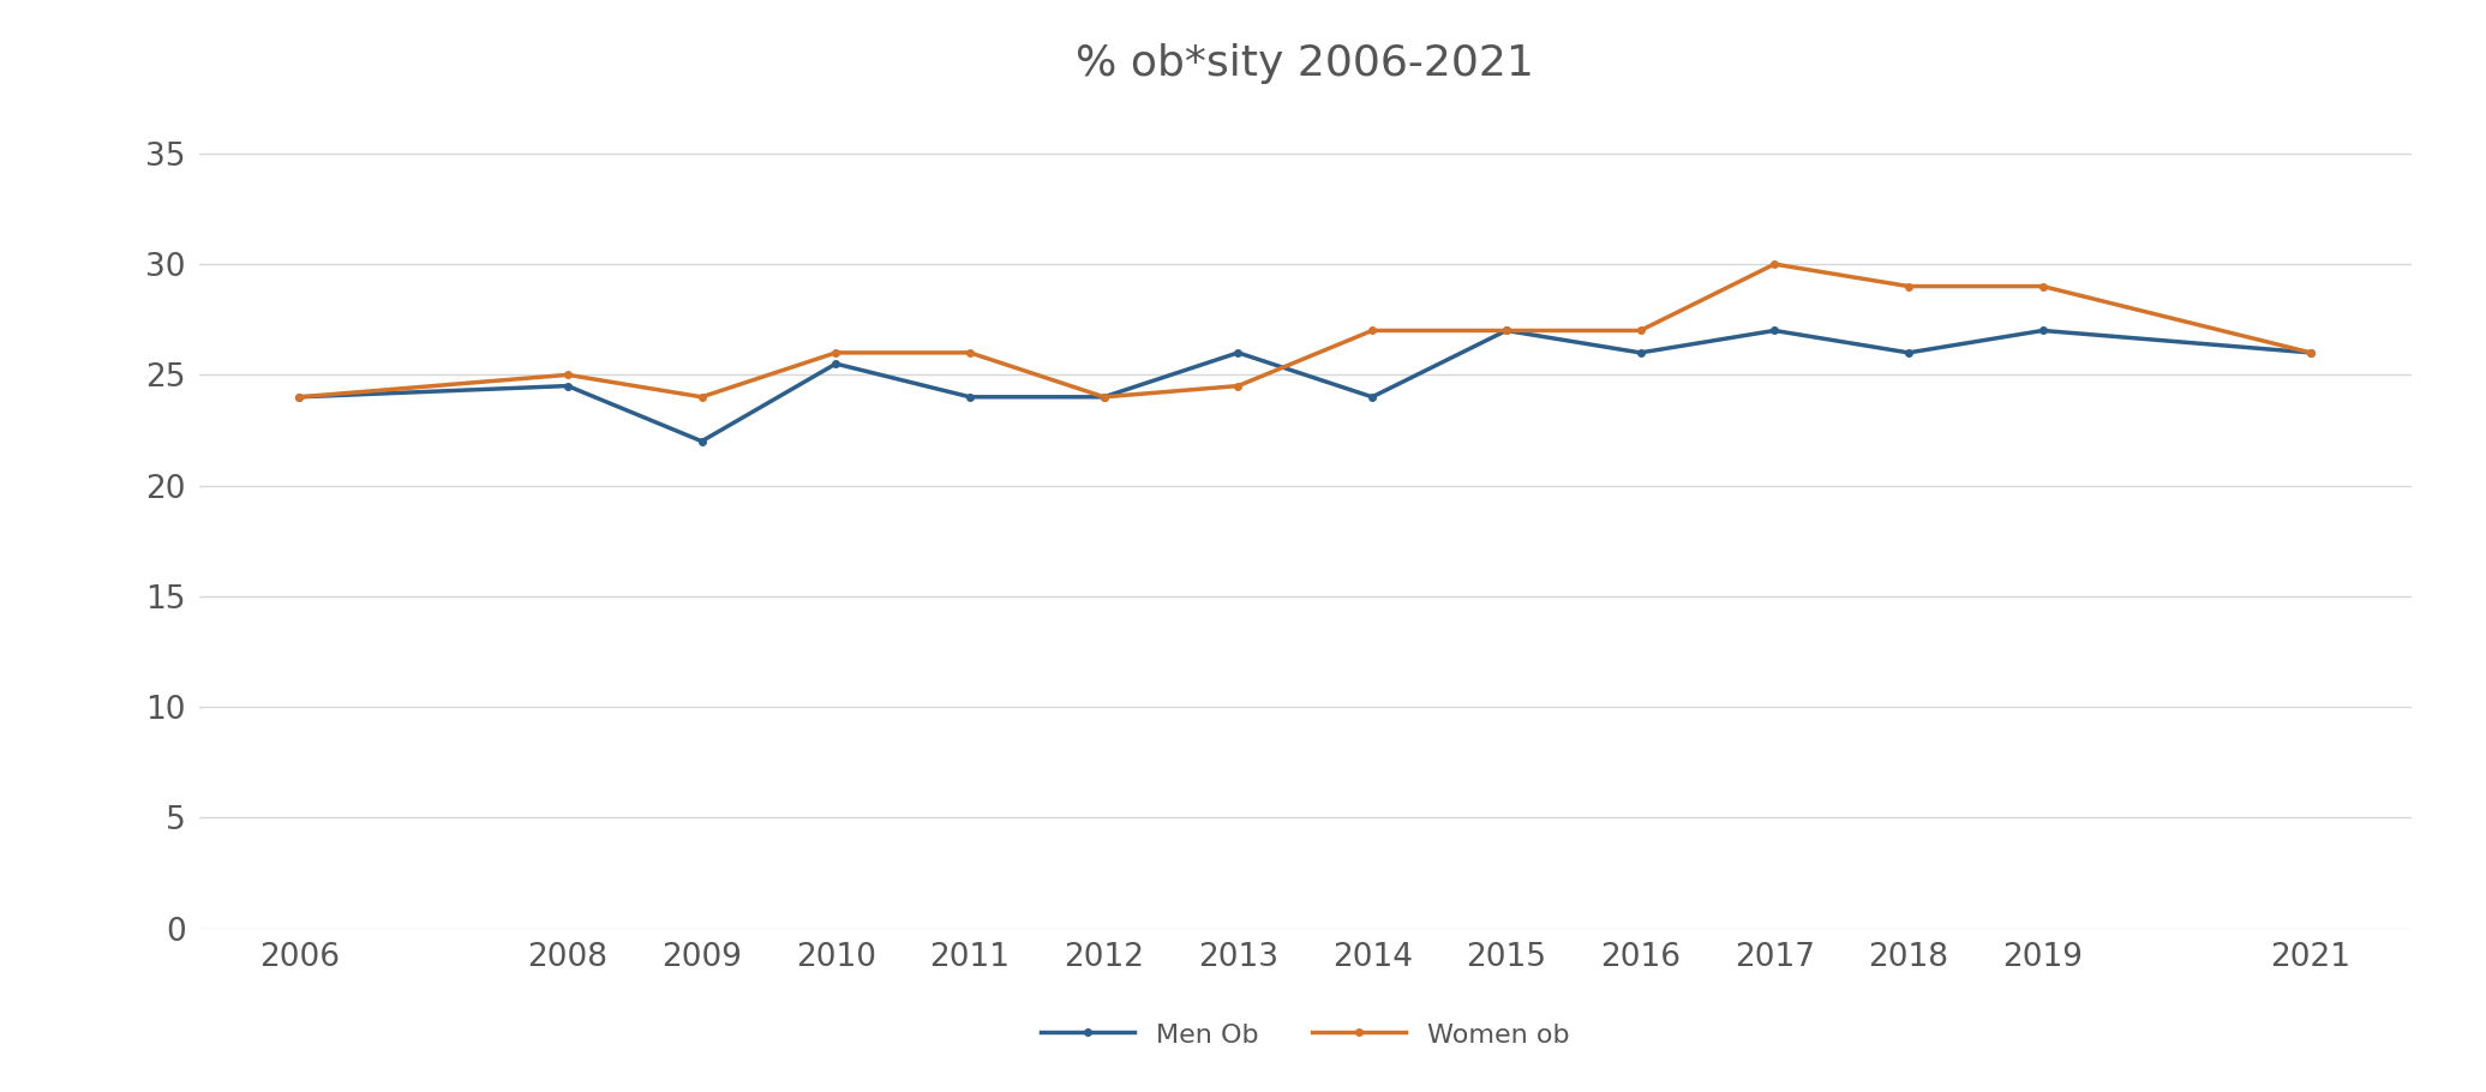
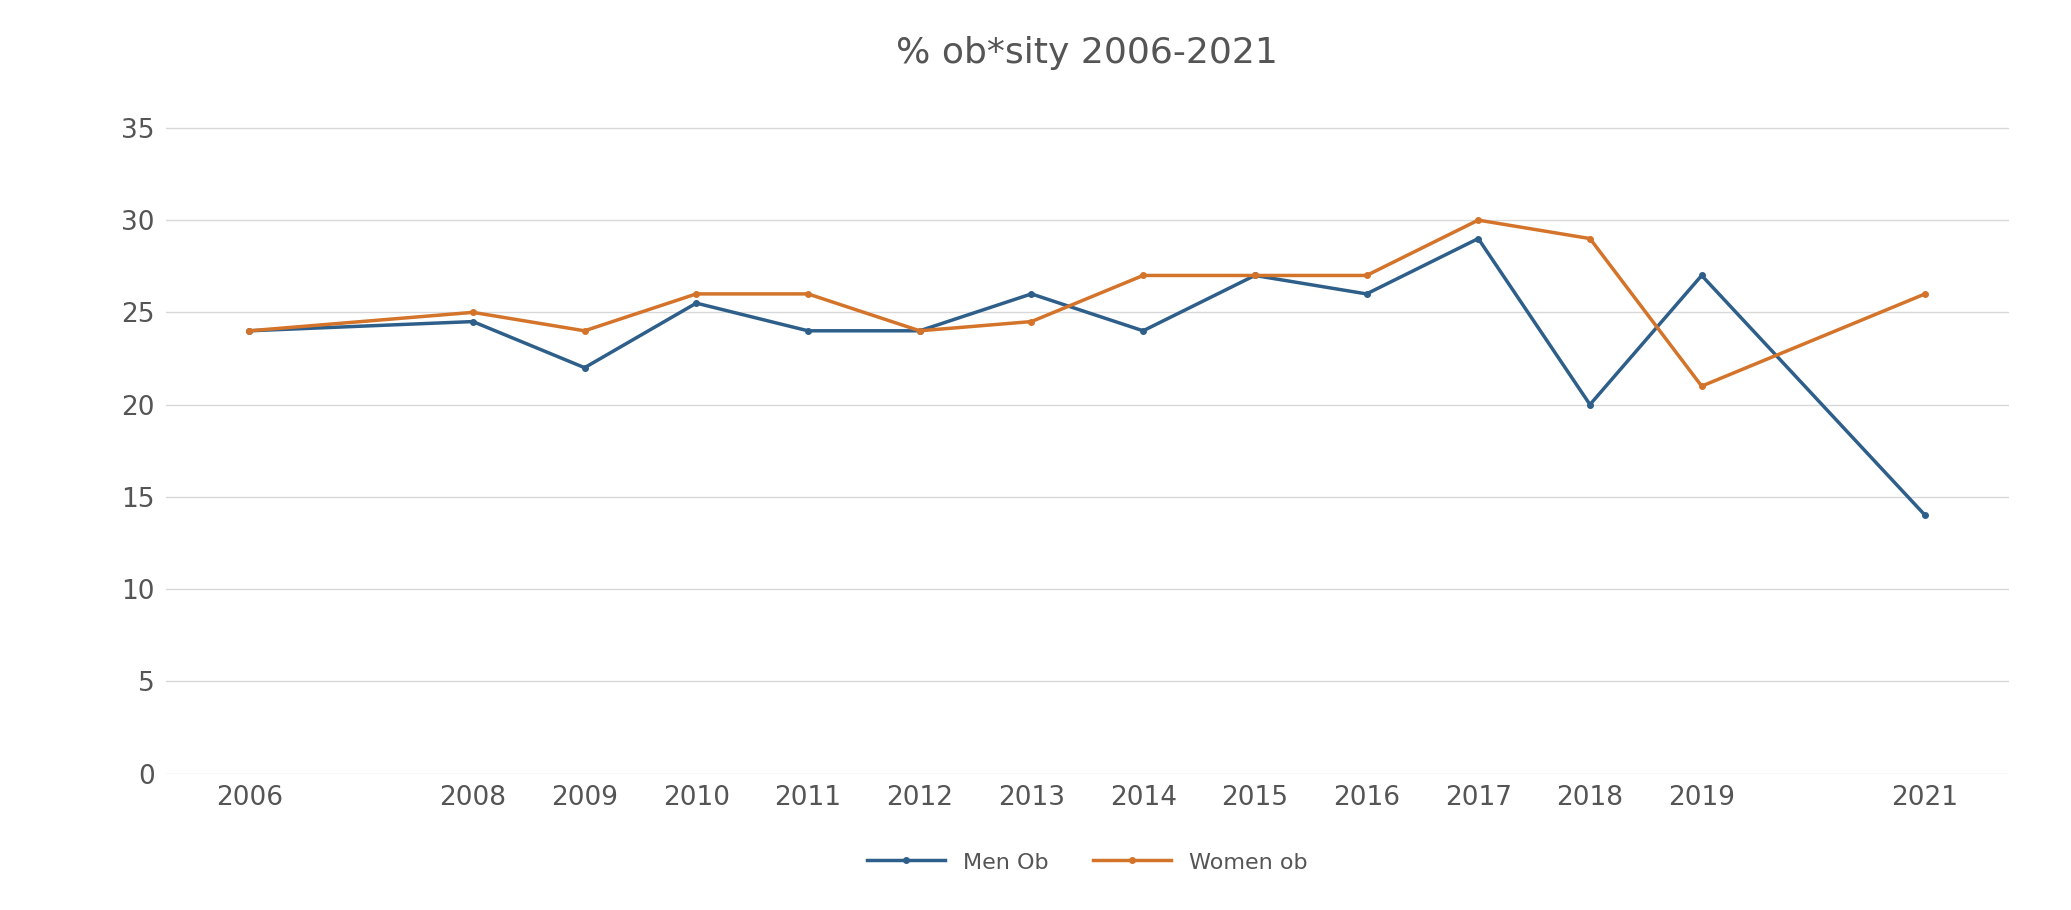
Men Ob/2017: 27.0 -> 29.0
Men Ob/2018: 26.0 -> 20.0
Women ob/2019: 29.0 -> 21.0
Men Ob/2021: 26.0 -> 14.0
